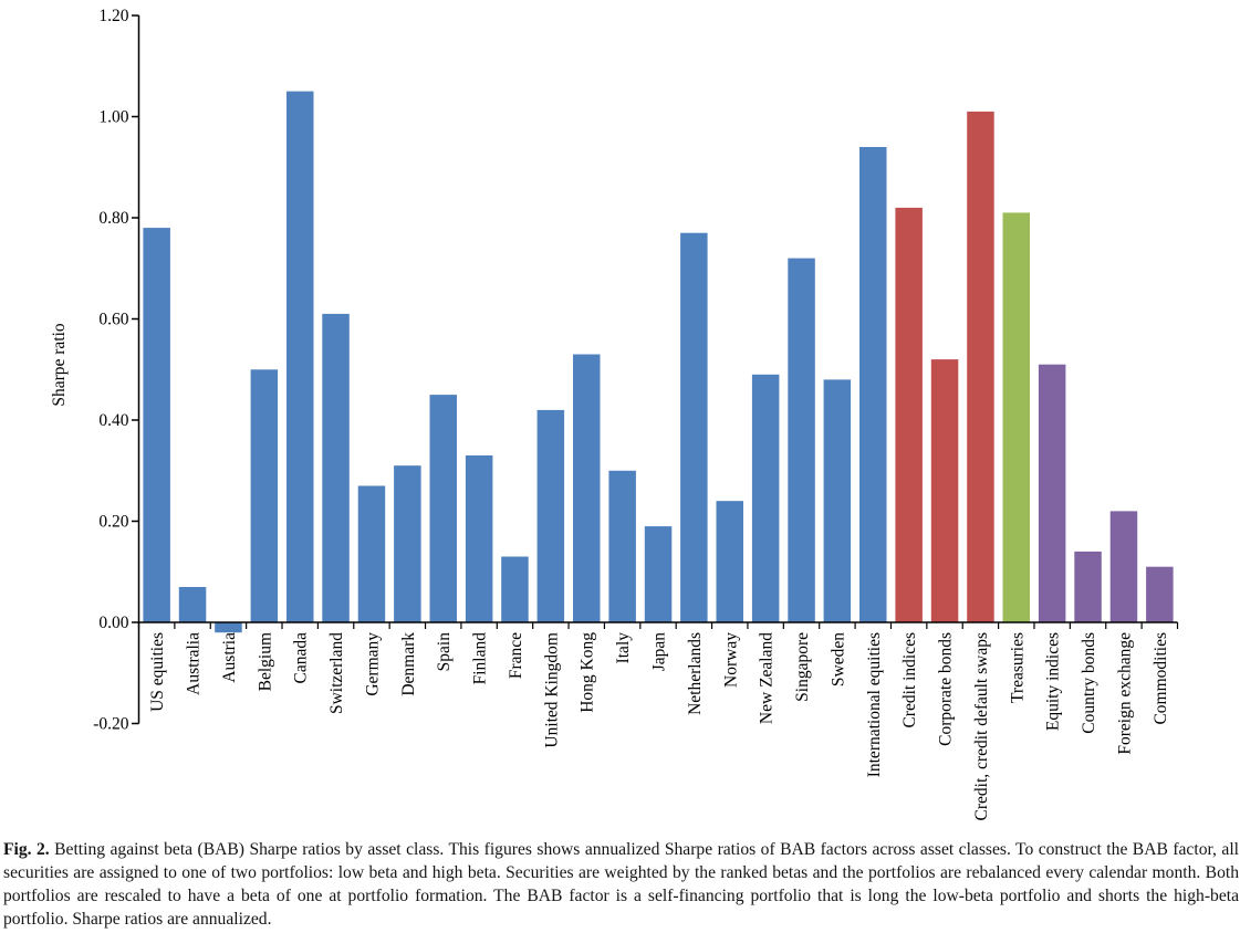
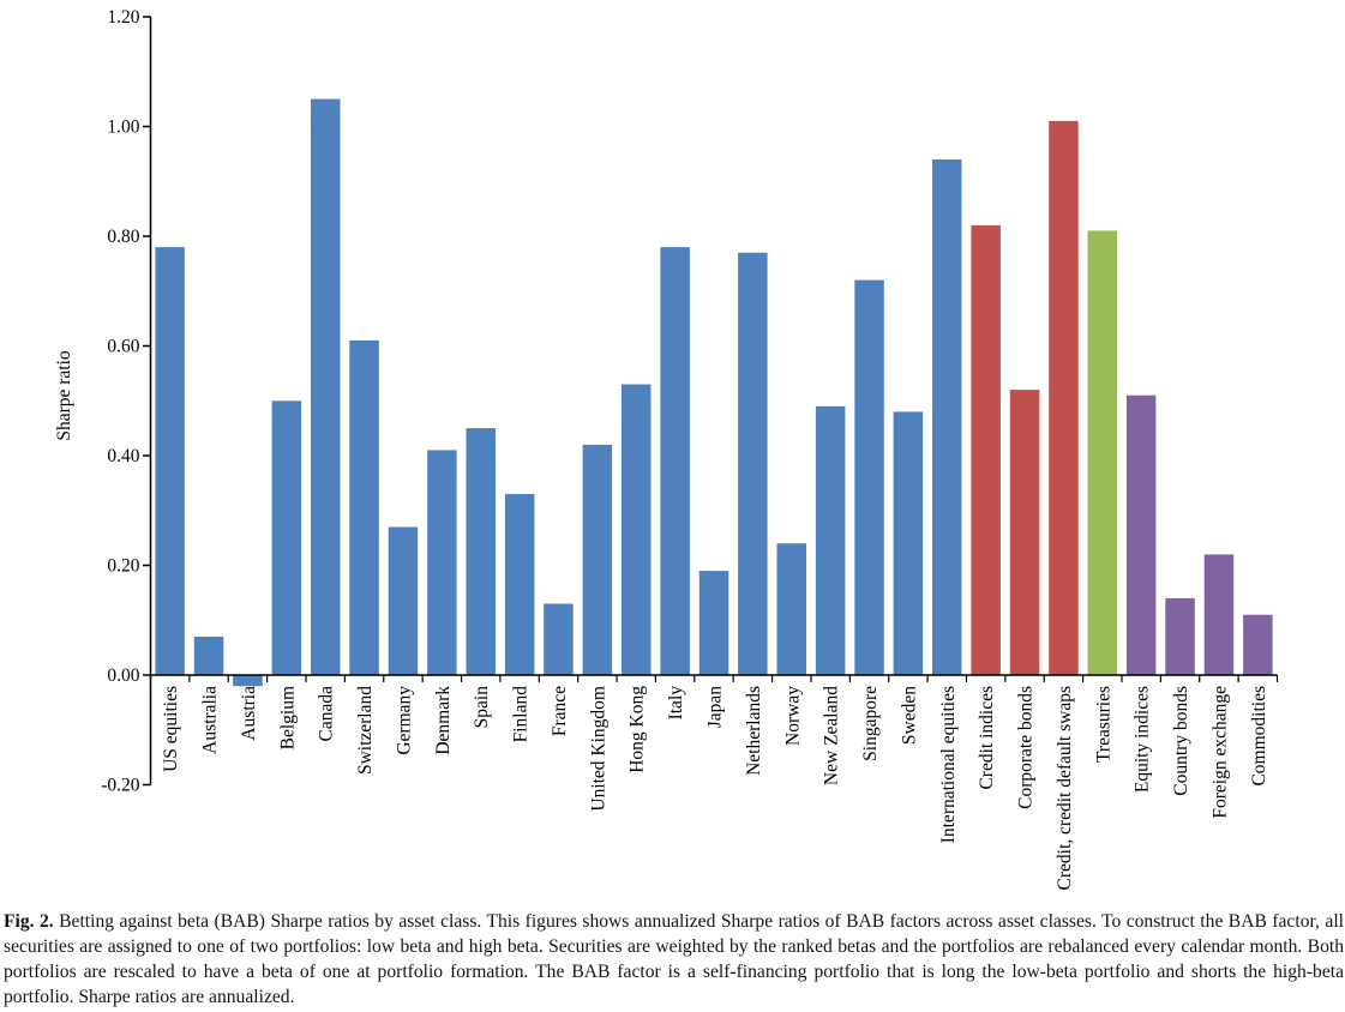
Denmark: 0.31 -> 0.41
Italy: 0.30 -> 0.78
